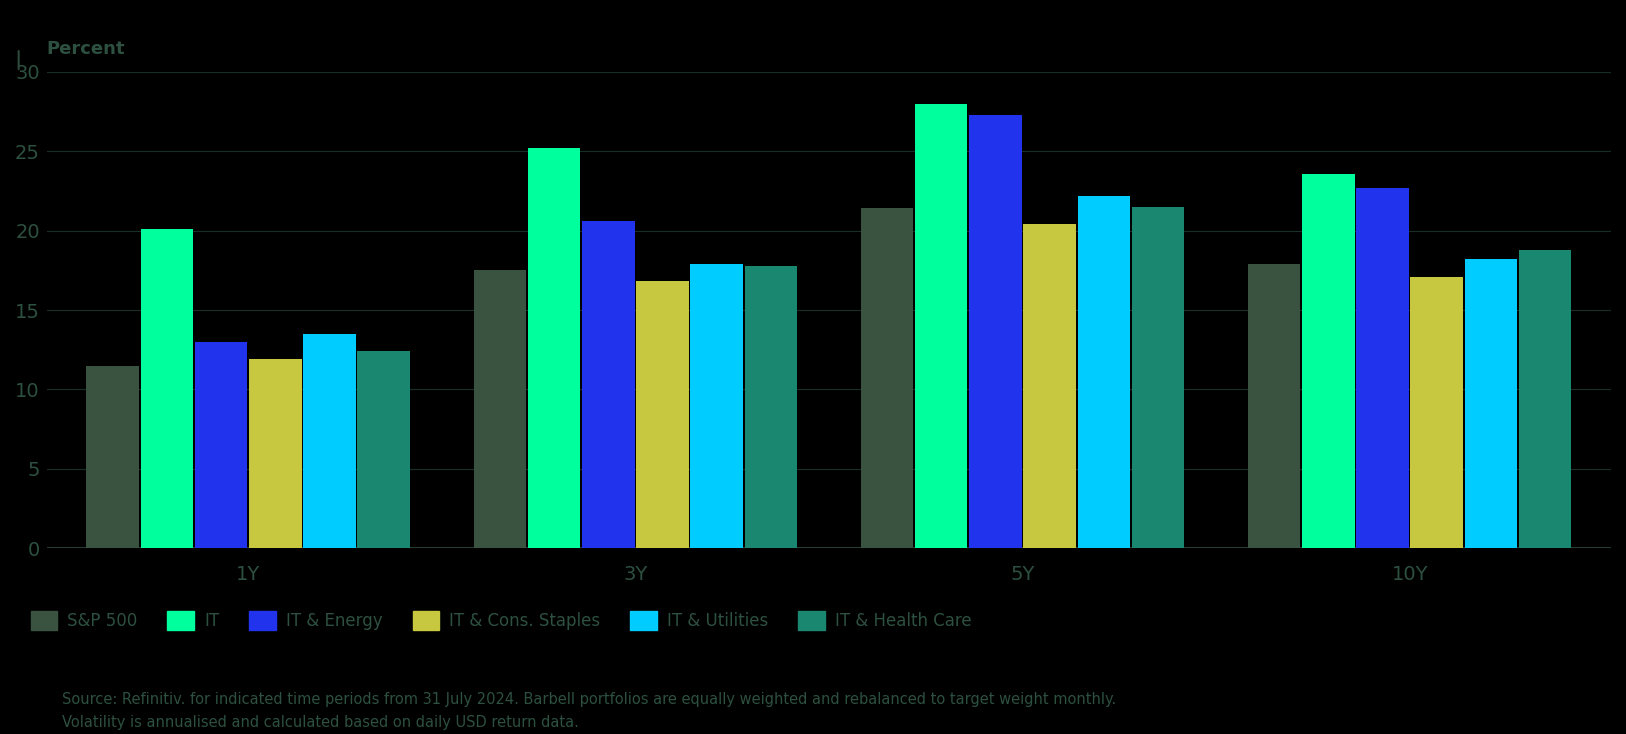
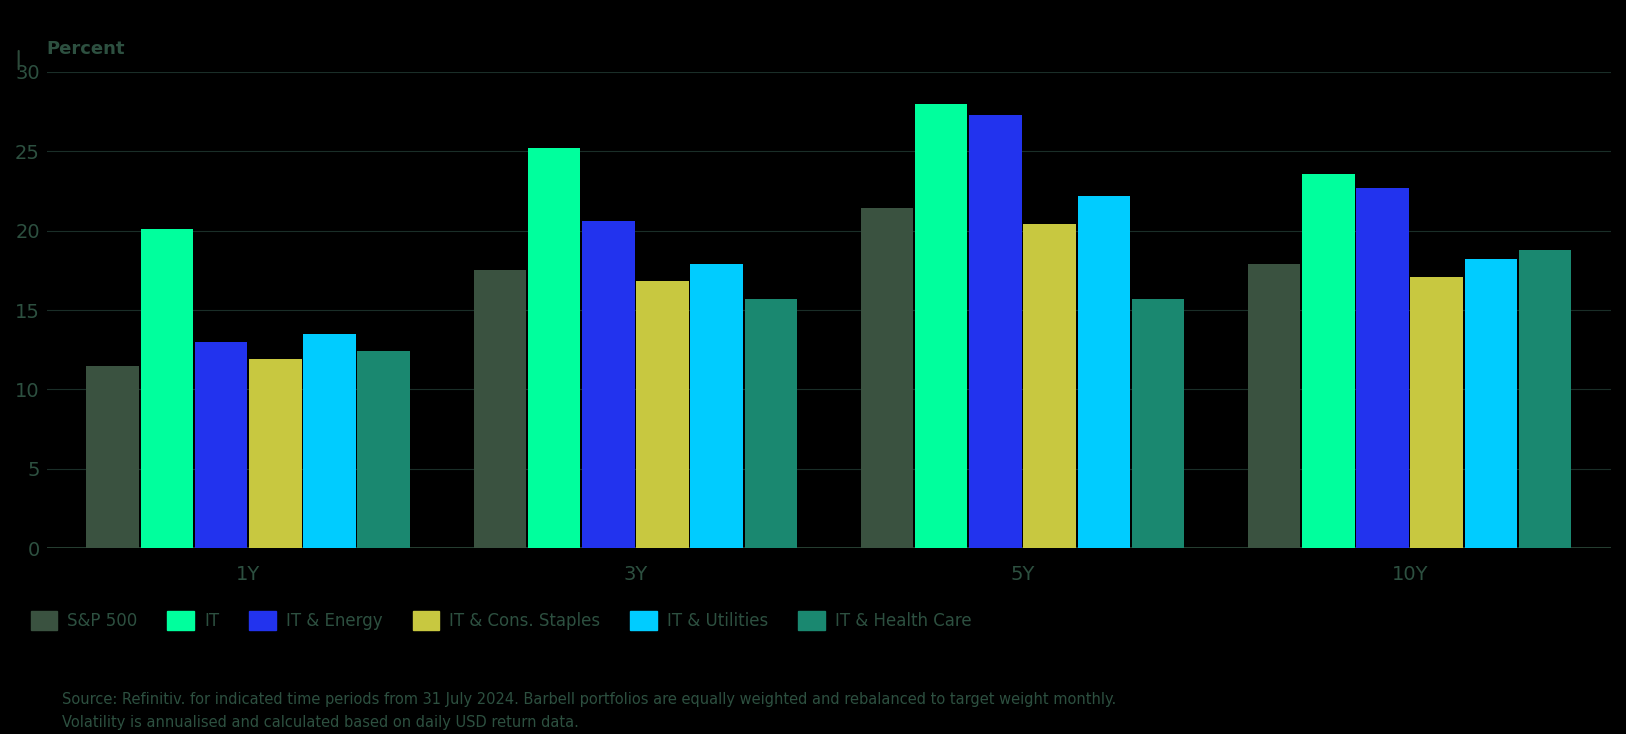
IT & Health Care/3Y: 17.8 -> 15.7
IT & Health Care/5Y: 21.5 -> 15.7
